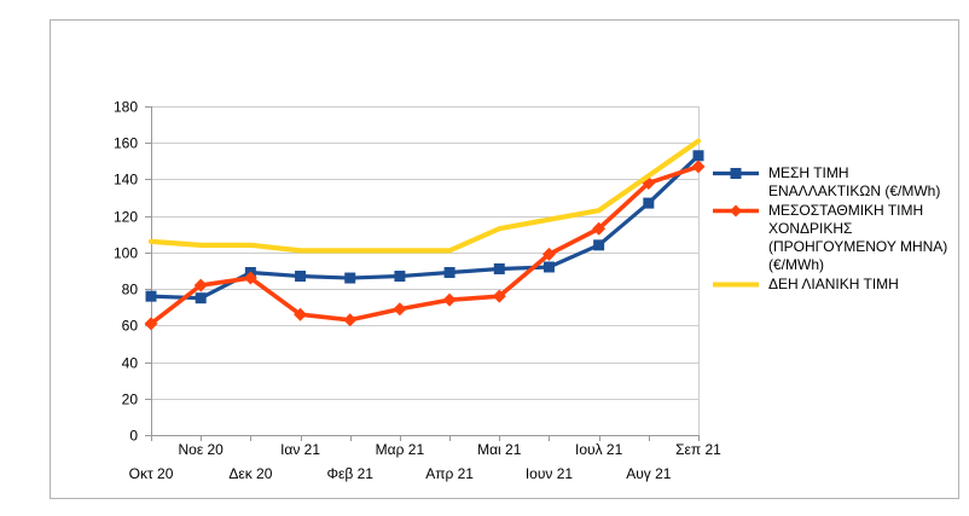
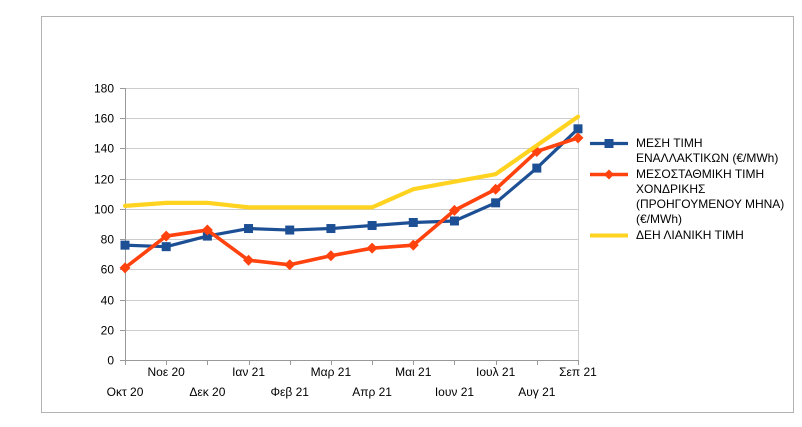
ΔΕΗ ΛΙΑΝΙΚΗ ΤΙΜΗ/Οκτ 20: 106 -> 102
ΜΕΣΗ ΤΙΜΗ ΕΝΑΛΛΑΚΤΙΚΩΝ (€/MWh)/Δεκ 20: 89 -> 82
